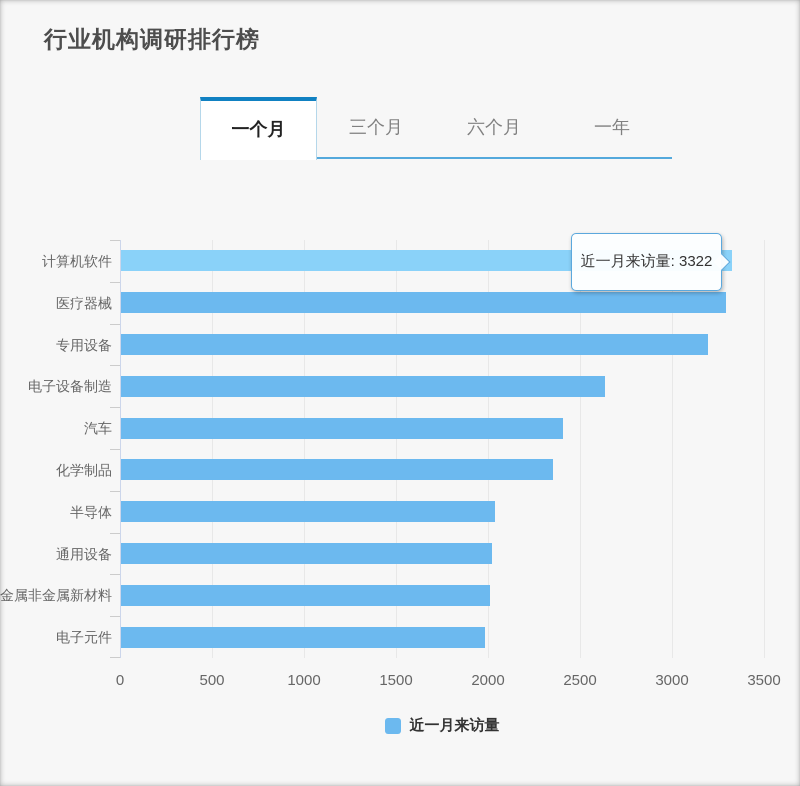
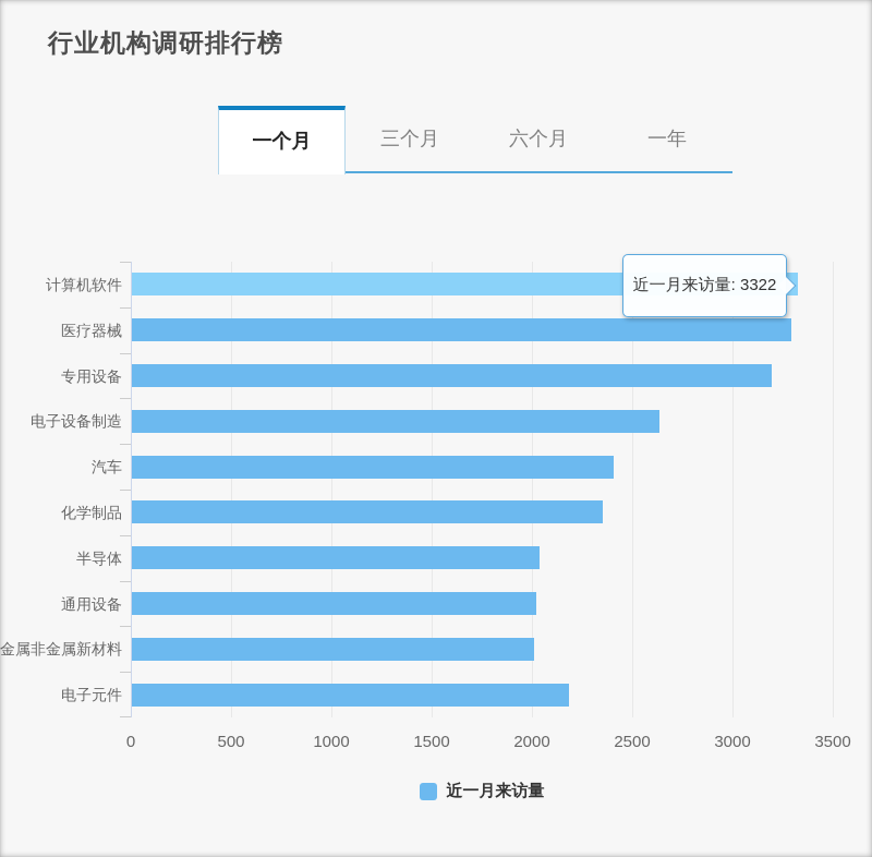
电子元件: 1980 -> 2180
